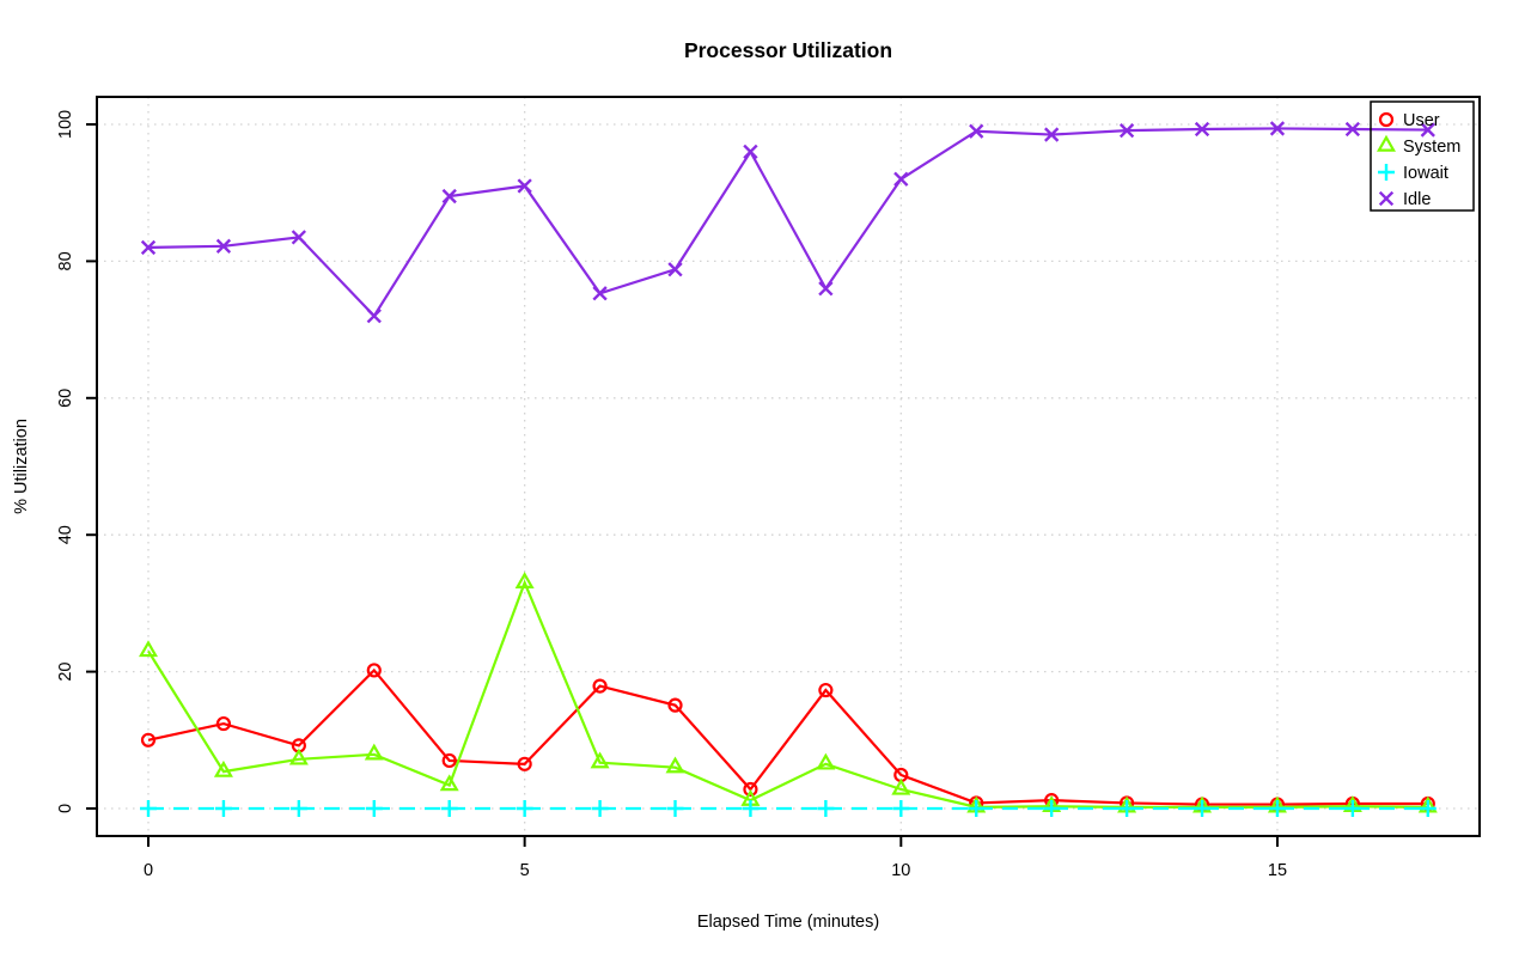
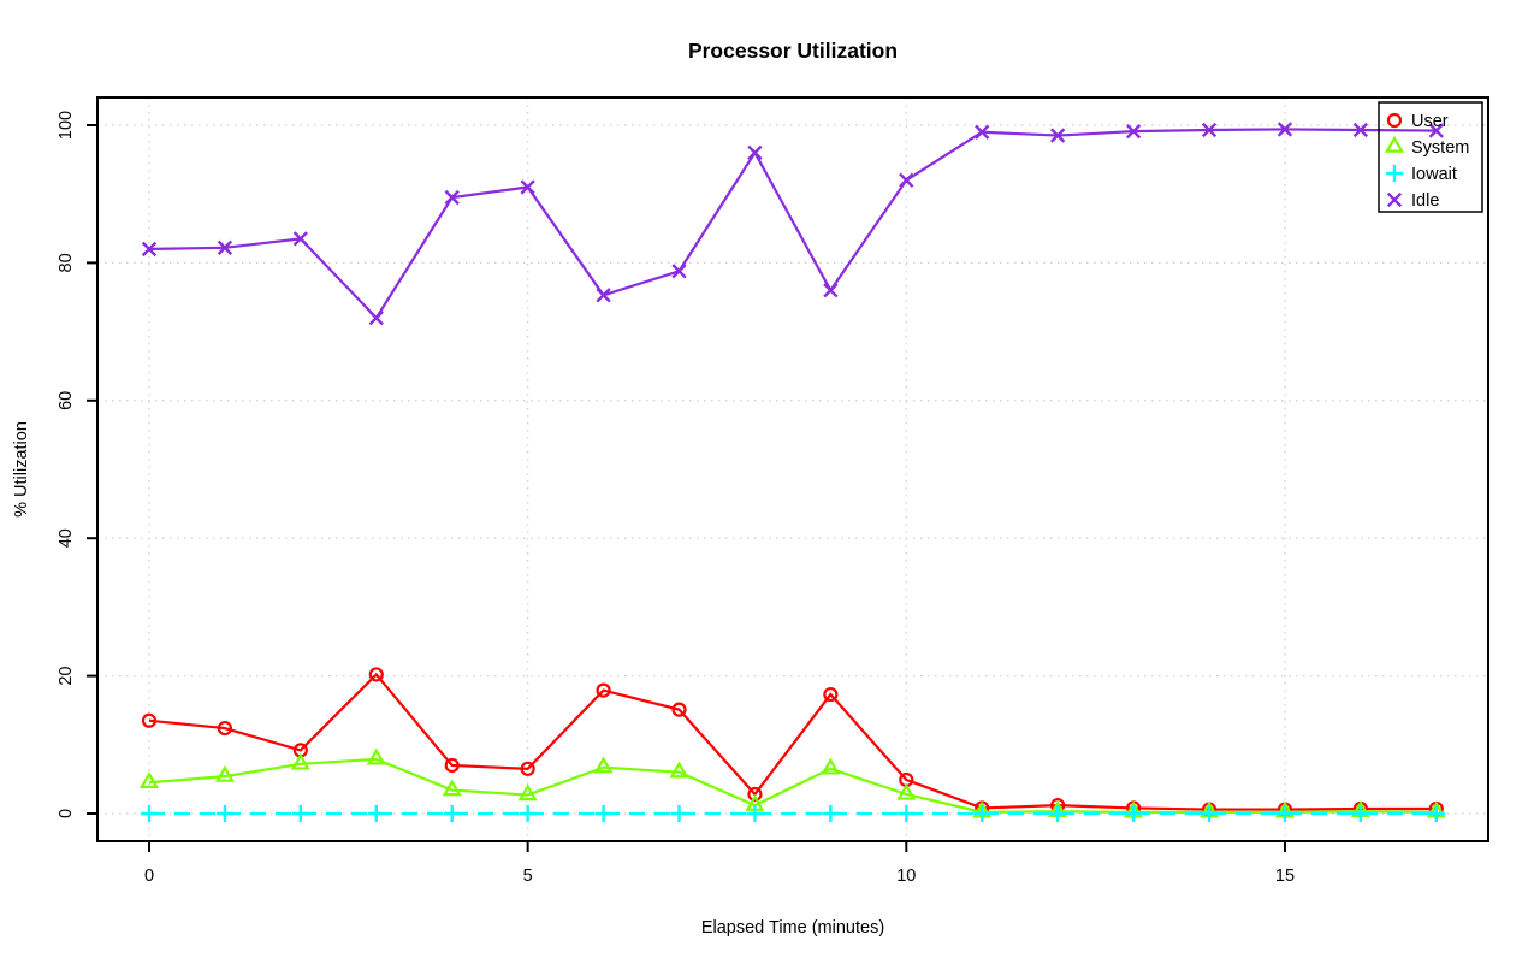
User/0: 10 -> 14
System/0: 23 -> 4
System/5: 33 -> 3
